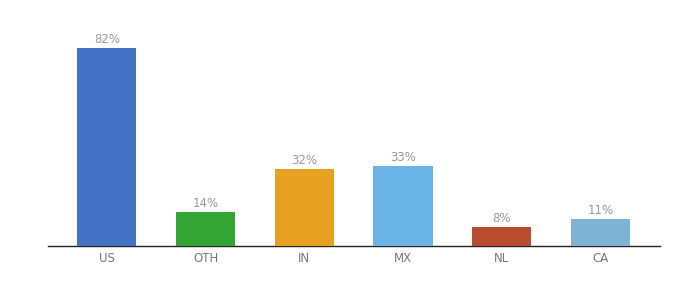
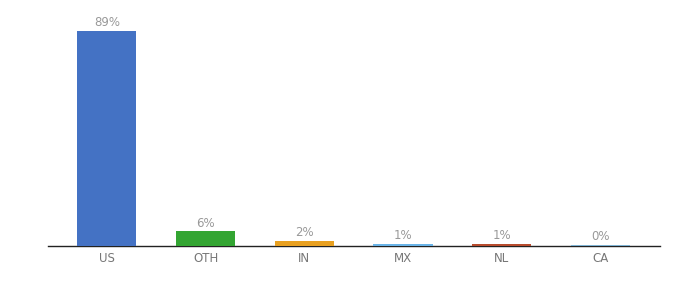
US: 82% -> 89%
OTH: 14% -> 6%
IN: 32% -> 2%
MX: 33% -> 1%
NL: 8% -> 1%
CA: 11% -> 0%
